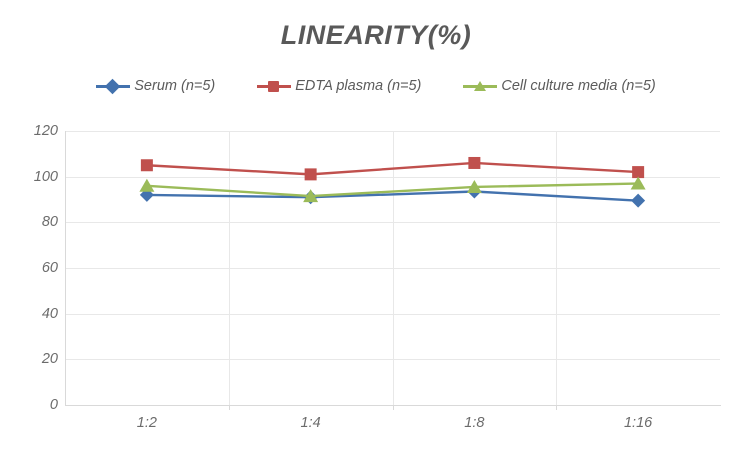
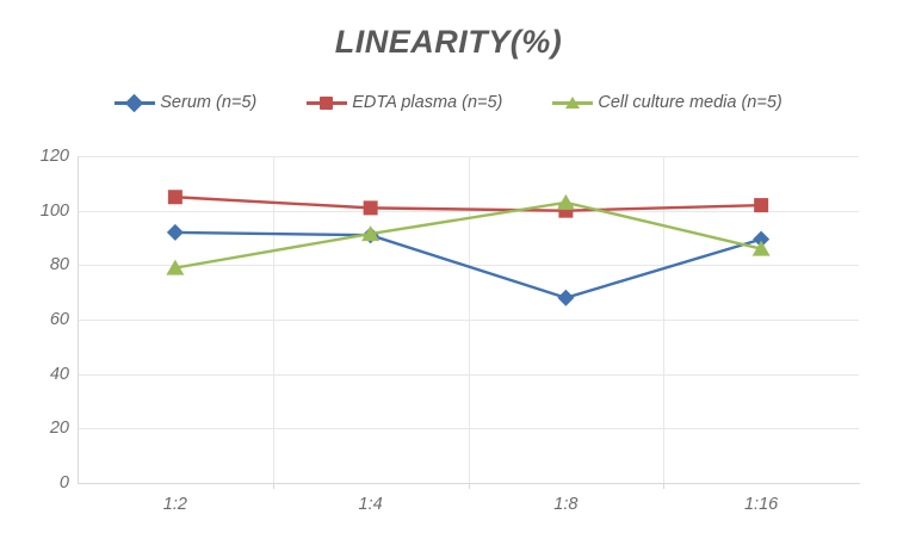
Cell culture media (n=5)/1:2: 96 -> 79
Serum (n=5)/1:8: 94 -> 68
EDTA plasma (n=5)/1:8: 106 -> 100
Cell culture media (n=5)/1:8: 96 -> 103
Cell culture media (n=5)/1:16: 97 -> 86
